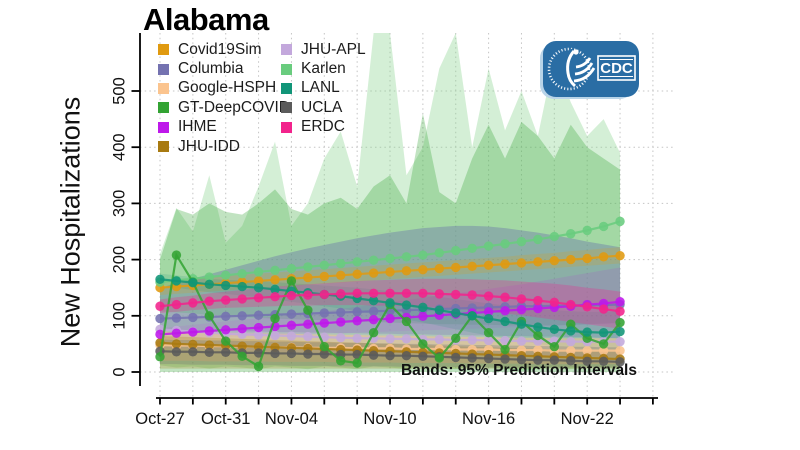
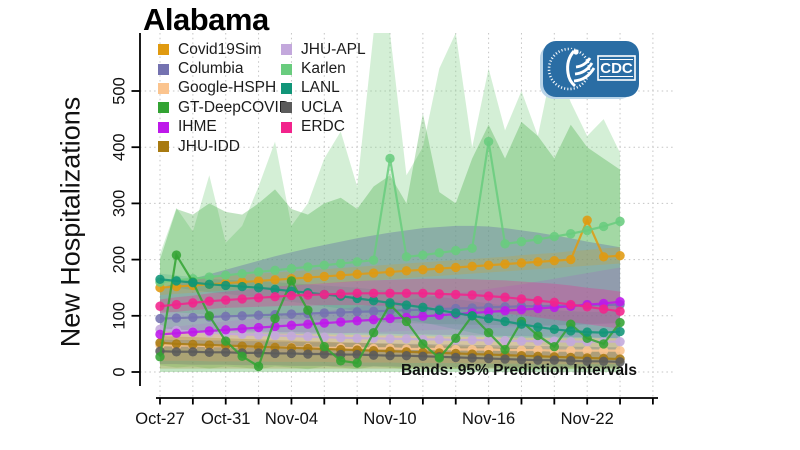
Karlen/Nov-10: 200 -> 380
Karlen/Nov-16: 220 -> 410
Covid19Sim/Nov-22: 200 -> 270
